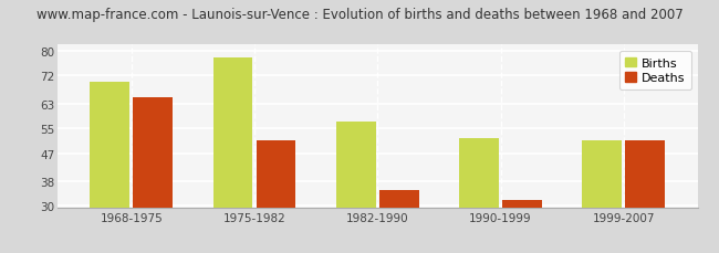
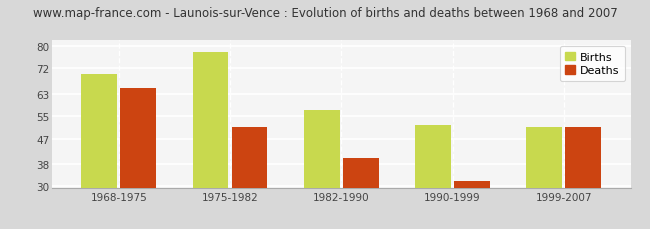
Deaths/1982-1990: 35 -> 40
